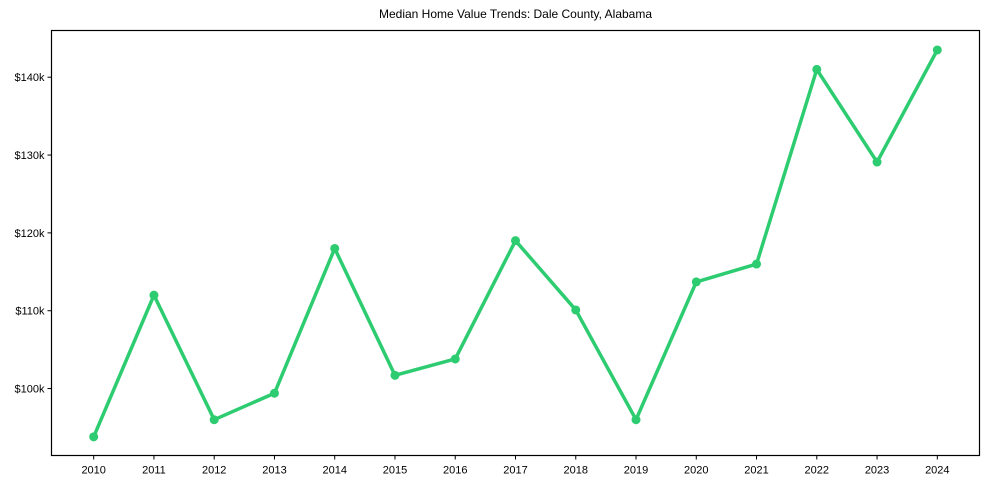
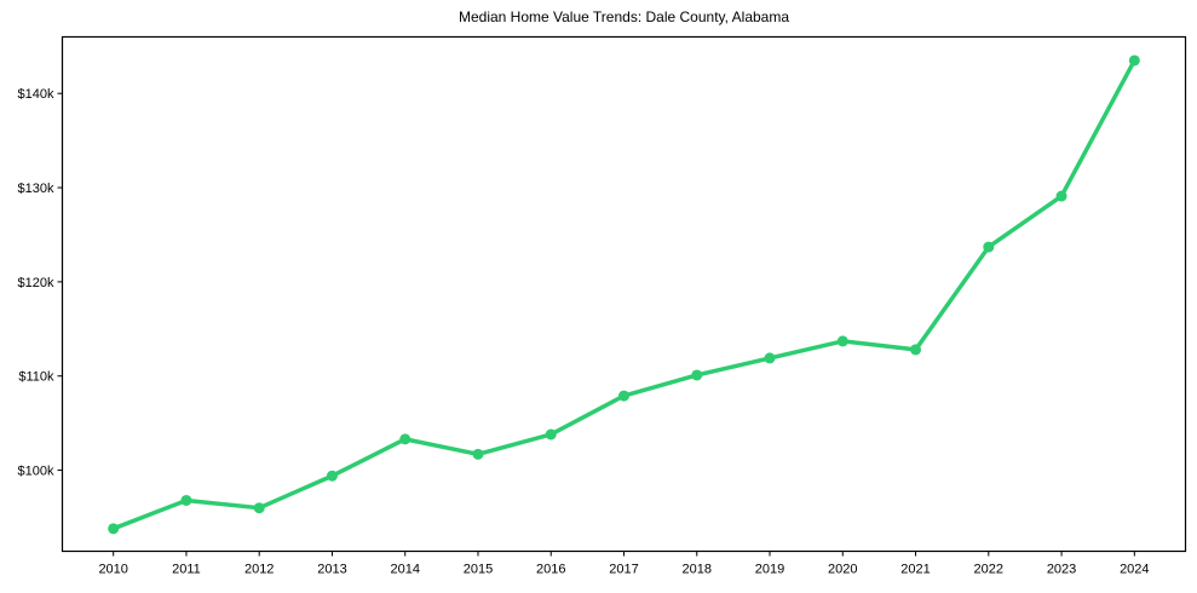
2011: $112k -> $97k
2014: $118k -> $103k
2017: $119k -> $108k
2019: $96k -> $112k
2021: $116k -> $113k
2022: $141k -> $124k
